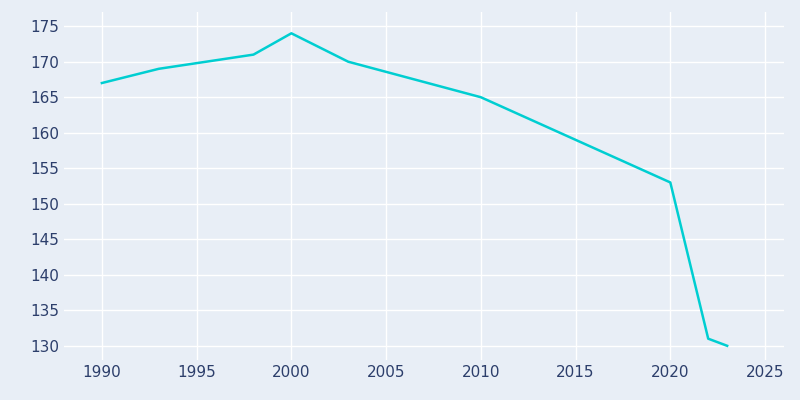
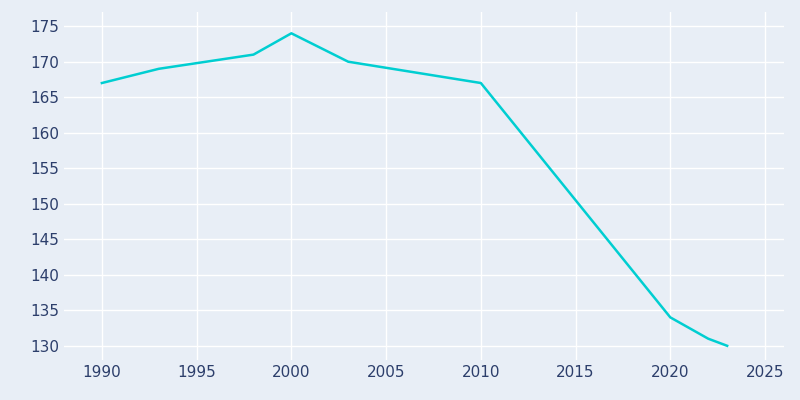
2010: 165 -> 167
2020: 153 -> 134
